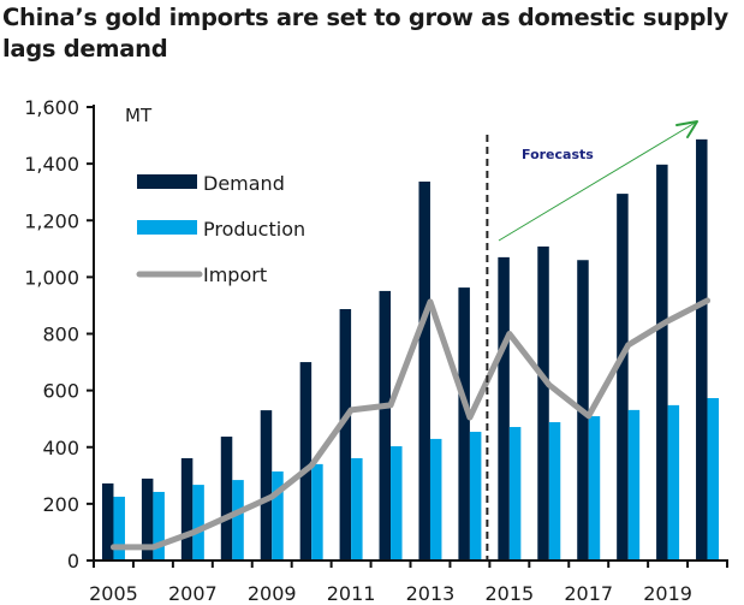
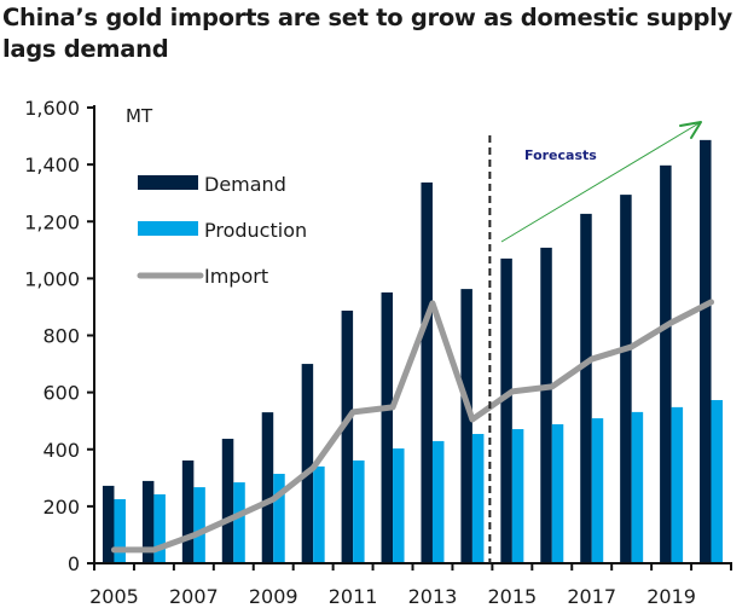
Import/2015: 800 -> 600
Demand/2017: 1060 -> 1230
Import/2017: 510 -> 720
